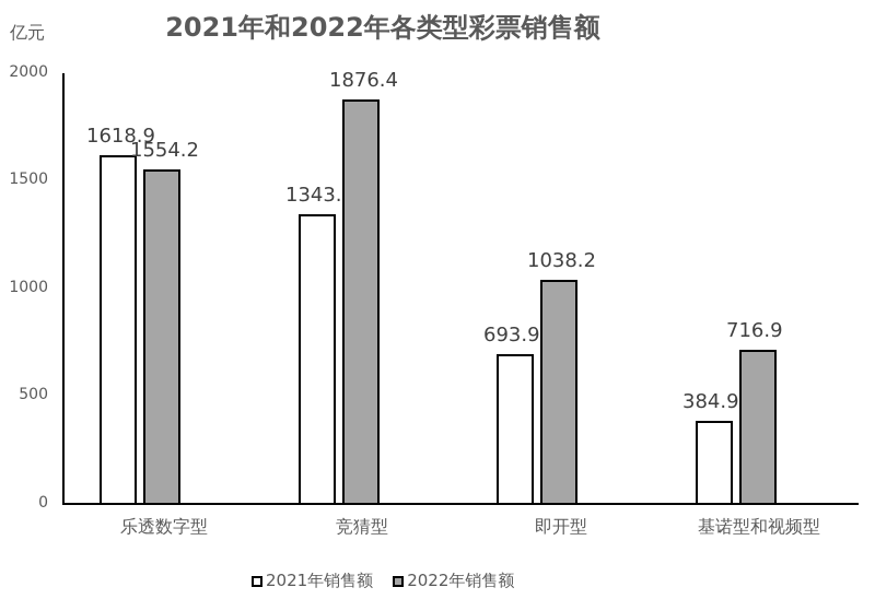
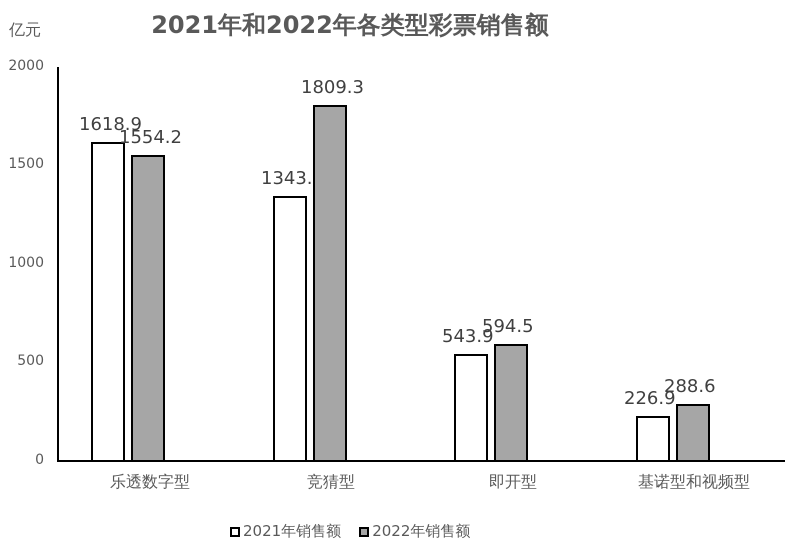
2022年销售额/竞猜型: 1876.4 -> 1809.3
2021年销售额/即开型: 693.9 -> 543.9
2022年销售额/即开型: 1038.2 -> 594.5
2021年销售额/基诺型和视频型: 384.9 -> 226.9
2022年销售额/基诺型和视频型: 716.9 -> 288.6
